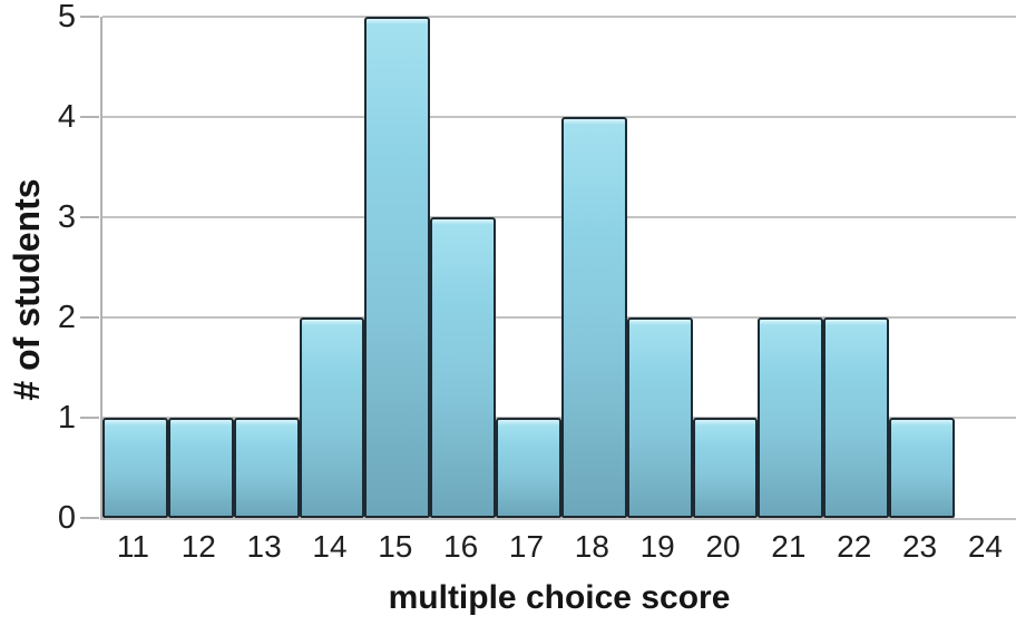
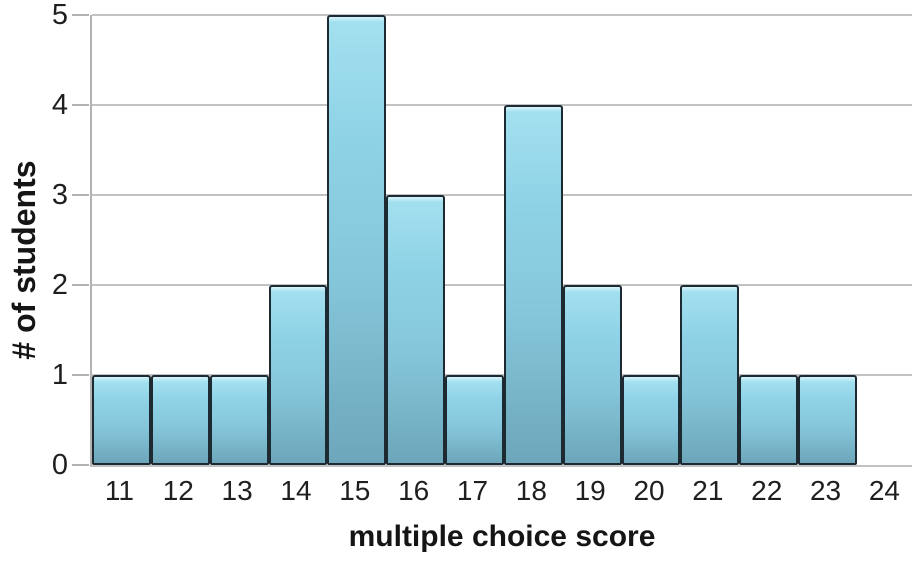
22: 2 -> 1
